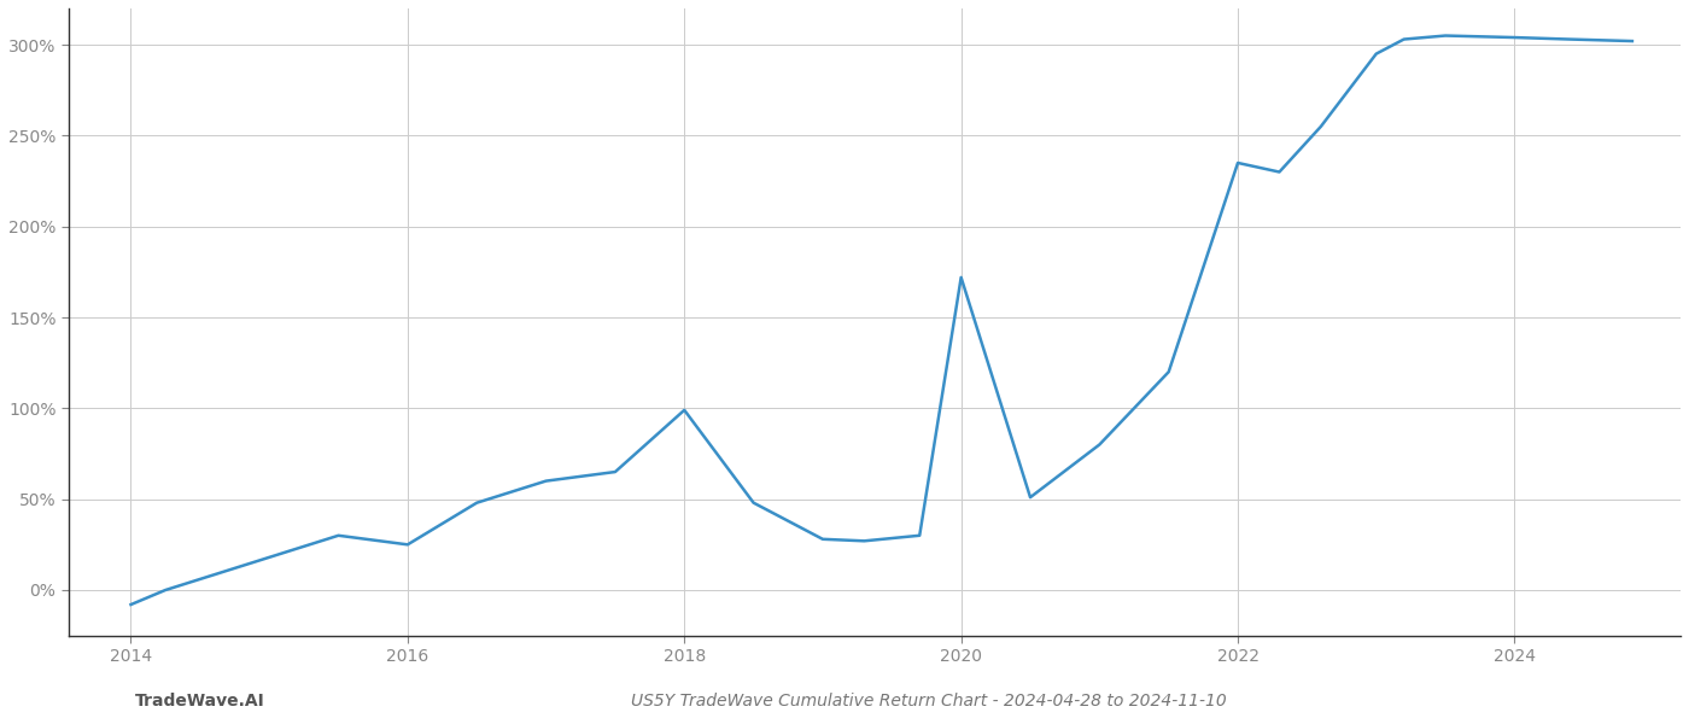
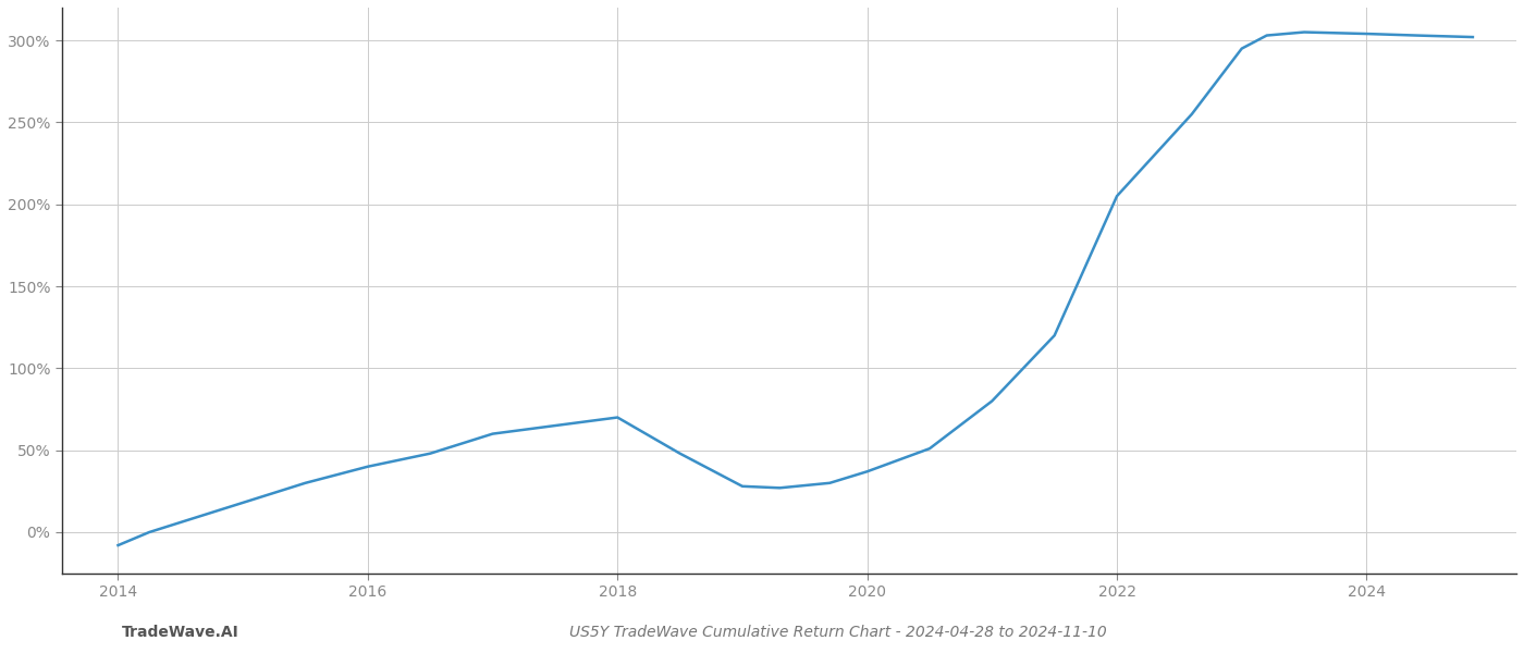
2016: 25% -> 40%
2018: 99% -> 70%
2020: 172% -> 37%
2022: 235% -> 205%
